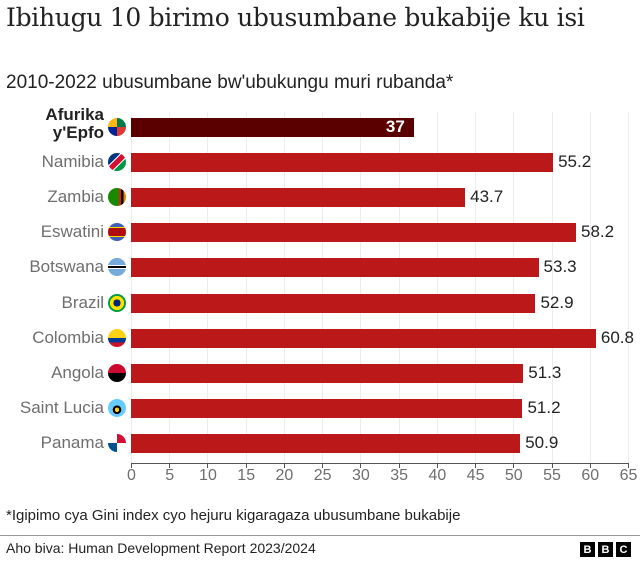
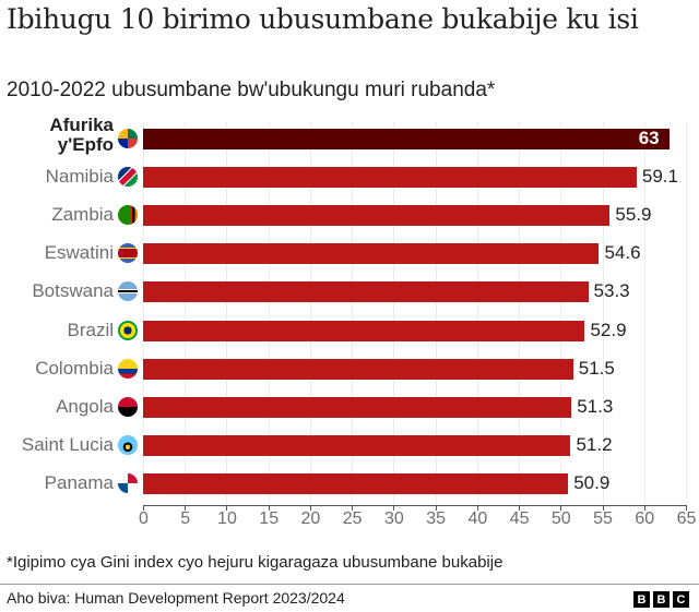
Afurika y'Epfo: 37 -> 63
Namibia: 55.2 -> 59.1
Zambia: 43.7 -> 55.9
Eswatini: 58.2 -> 54.6
Colombia: 60.8 -> 51.5
